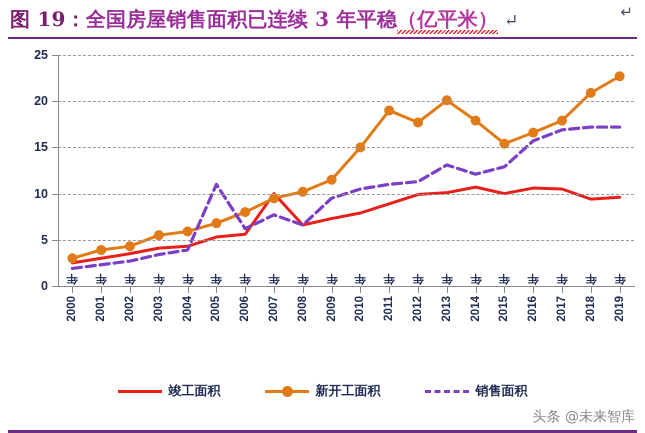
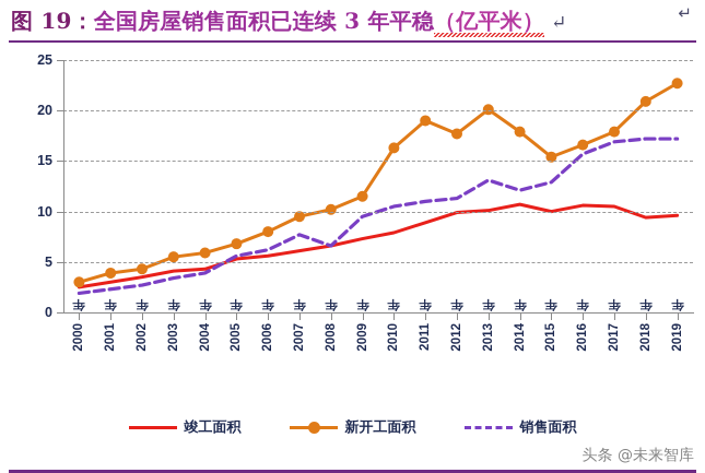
销售面积/2005年: 11 -> 6
竣工面积/2007年: 10 -> 6
新开工面积/2010年: 15 -> 16
